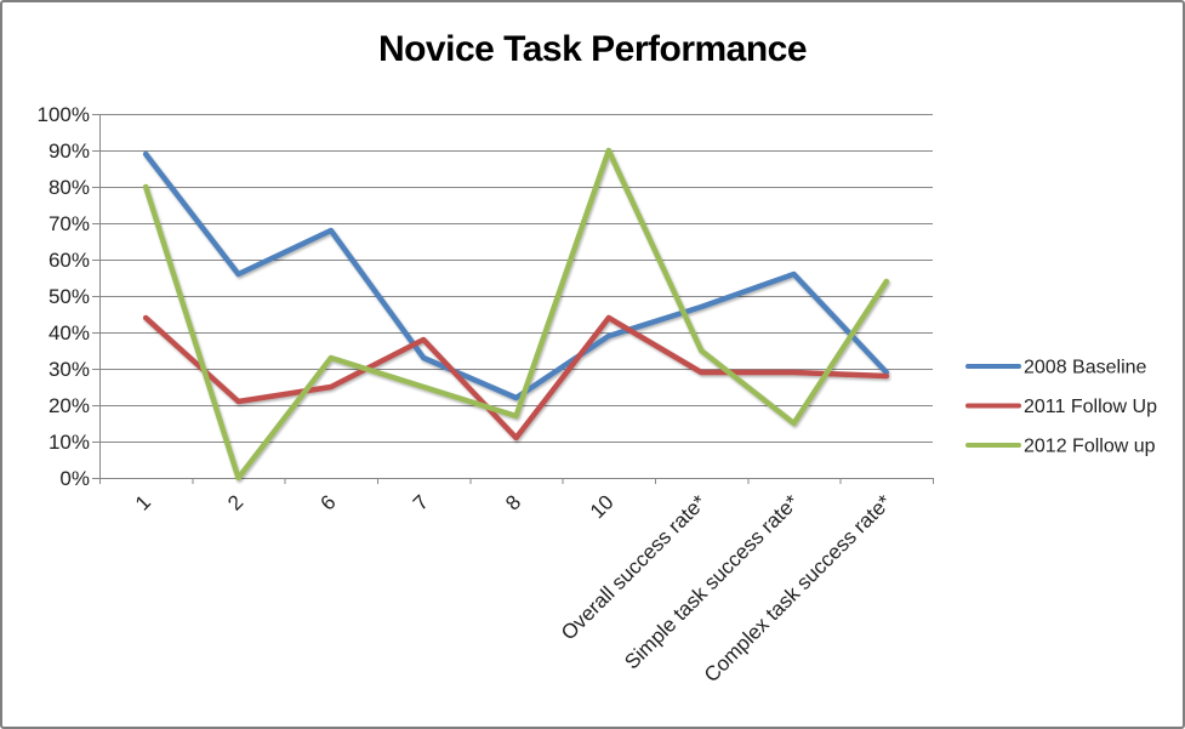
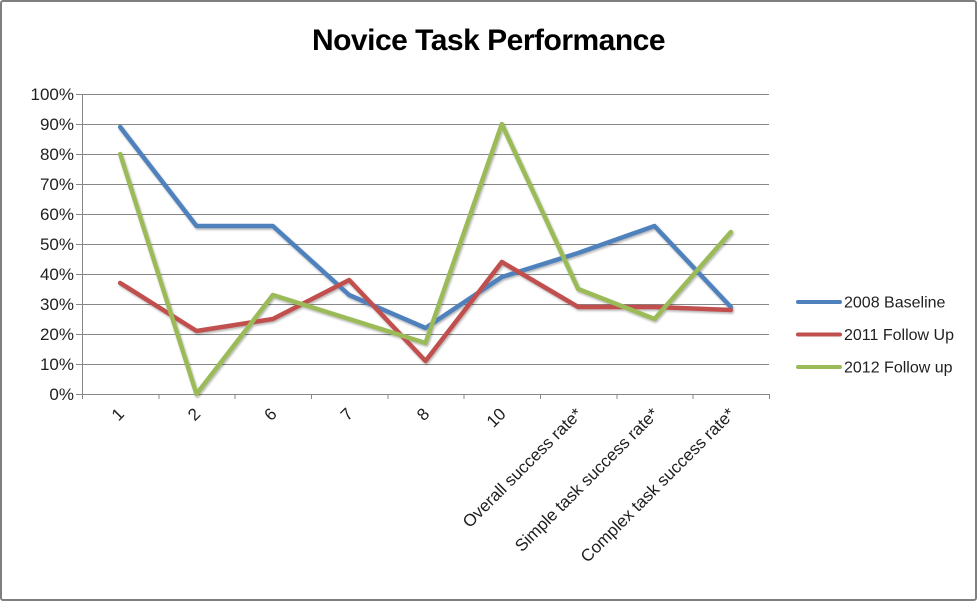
2011 Follow Up/1: 44% -> 37%
2008 Baseline/6: 68% -> 56%
2012 Follow up/Simple task success rate*: 15% -> 25%
